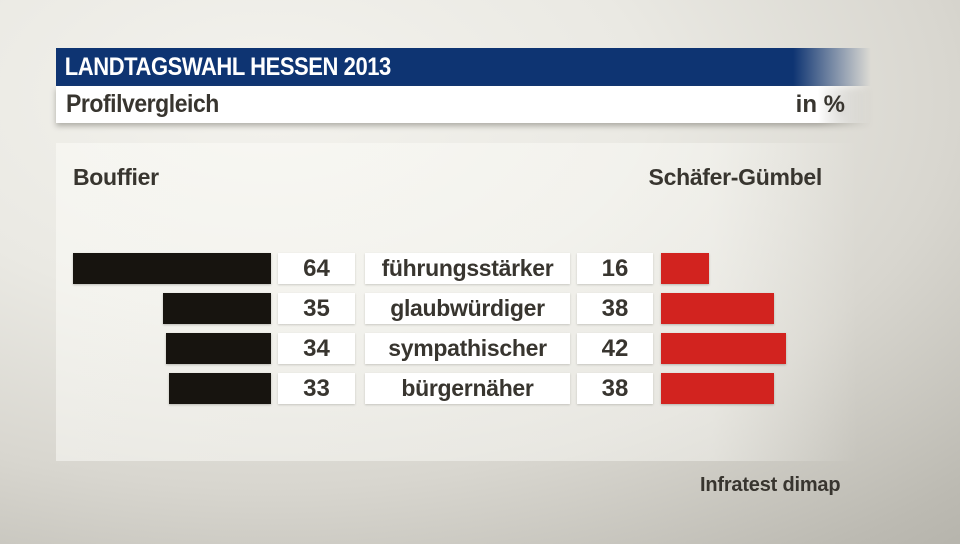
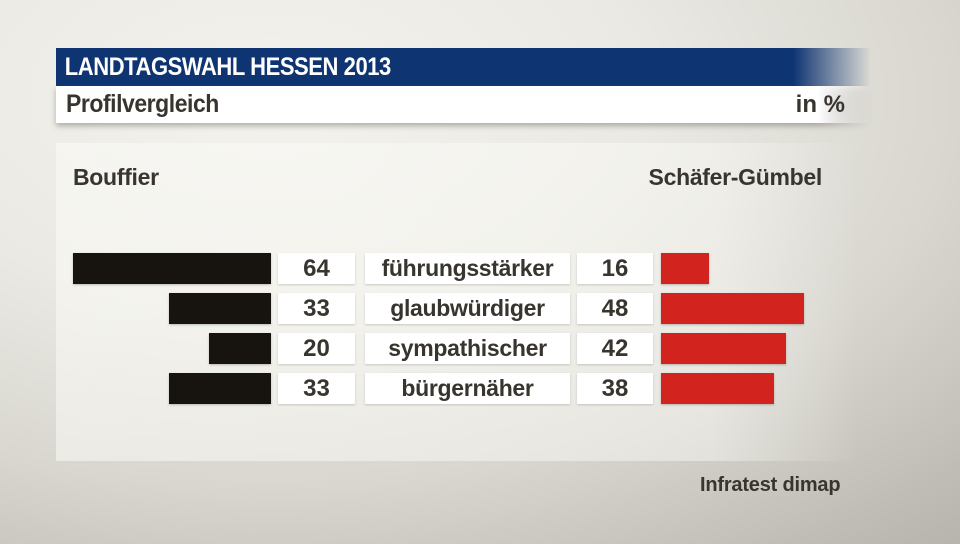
Bouffier/glaubwürdiger: 35 -> 33
Schäfer-Gümbel/glaubwürdiger: 38 -> 48
Bouffier/sympathischer: 34 -> 20
